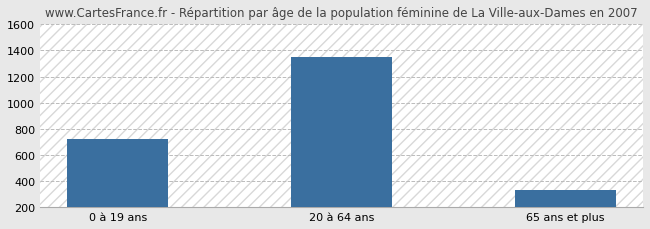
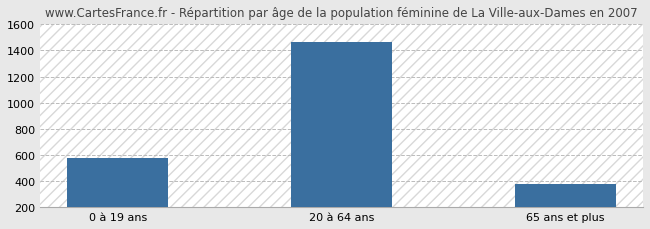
0 à 19 ans: 720 -> 580
20 à 64 ans: 1350 -> 1460
65 ans et plus: 330 -> 380
